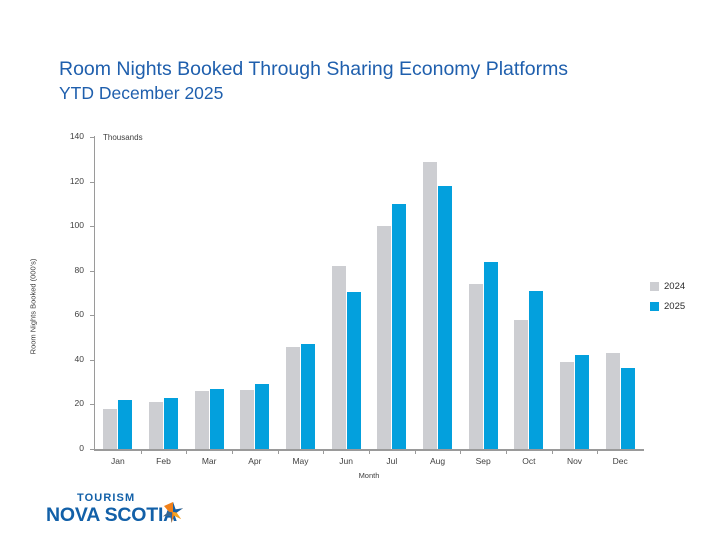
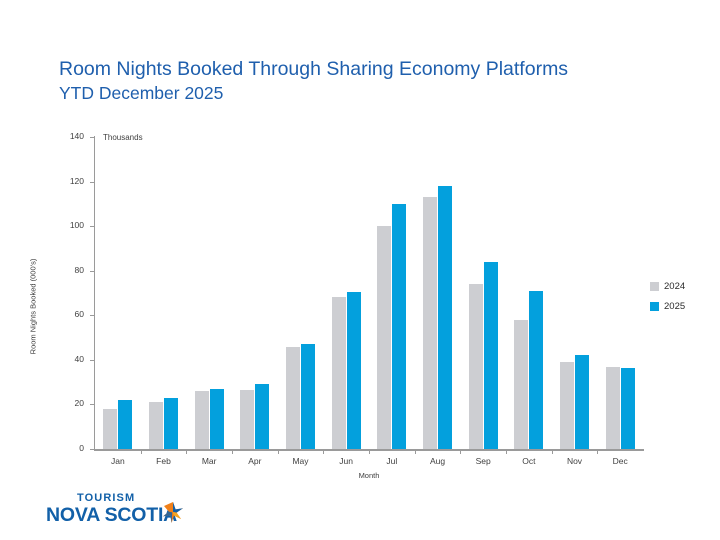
2024/Jun: 82 -> 68
2024/Aug: 129 -> 113
2024/Dec: 43 -> 37
